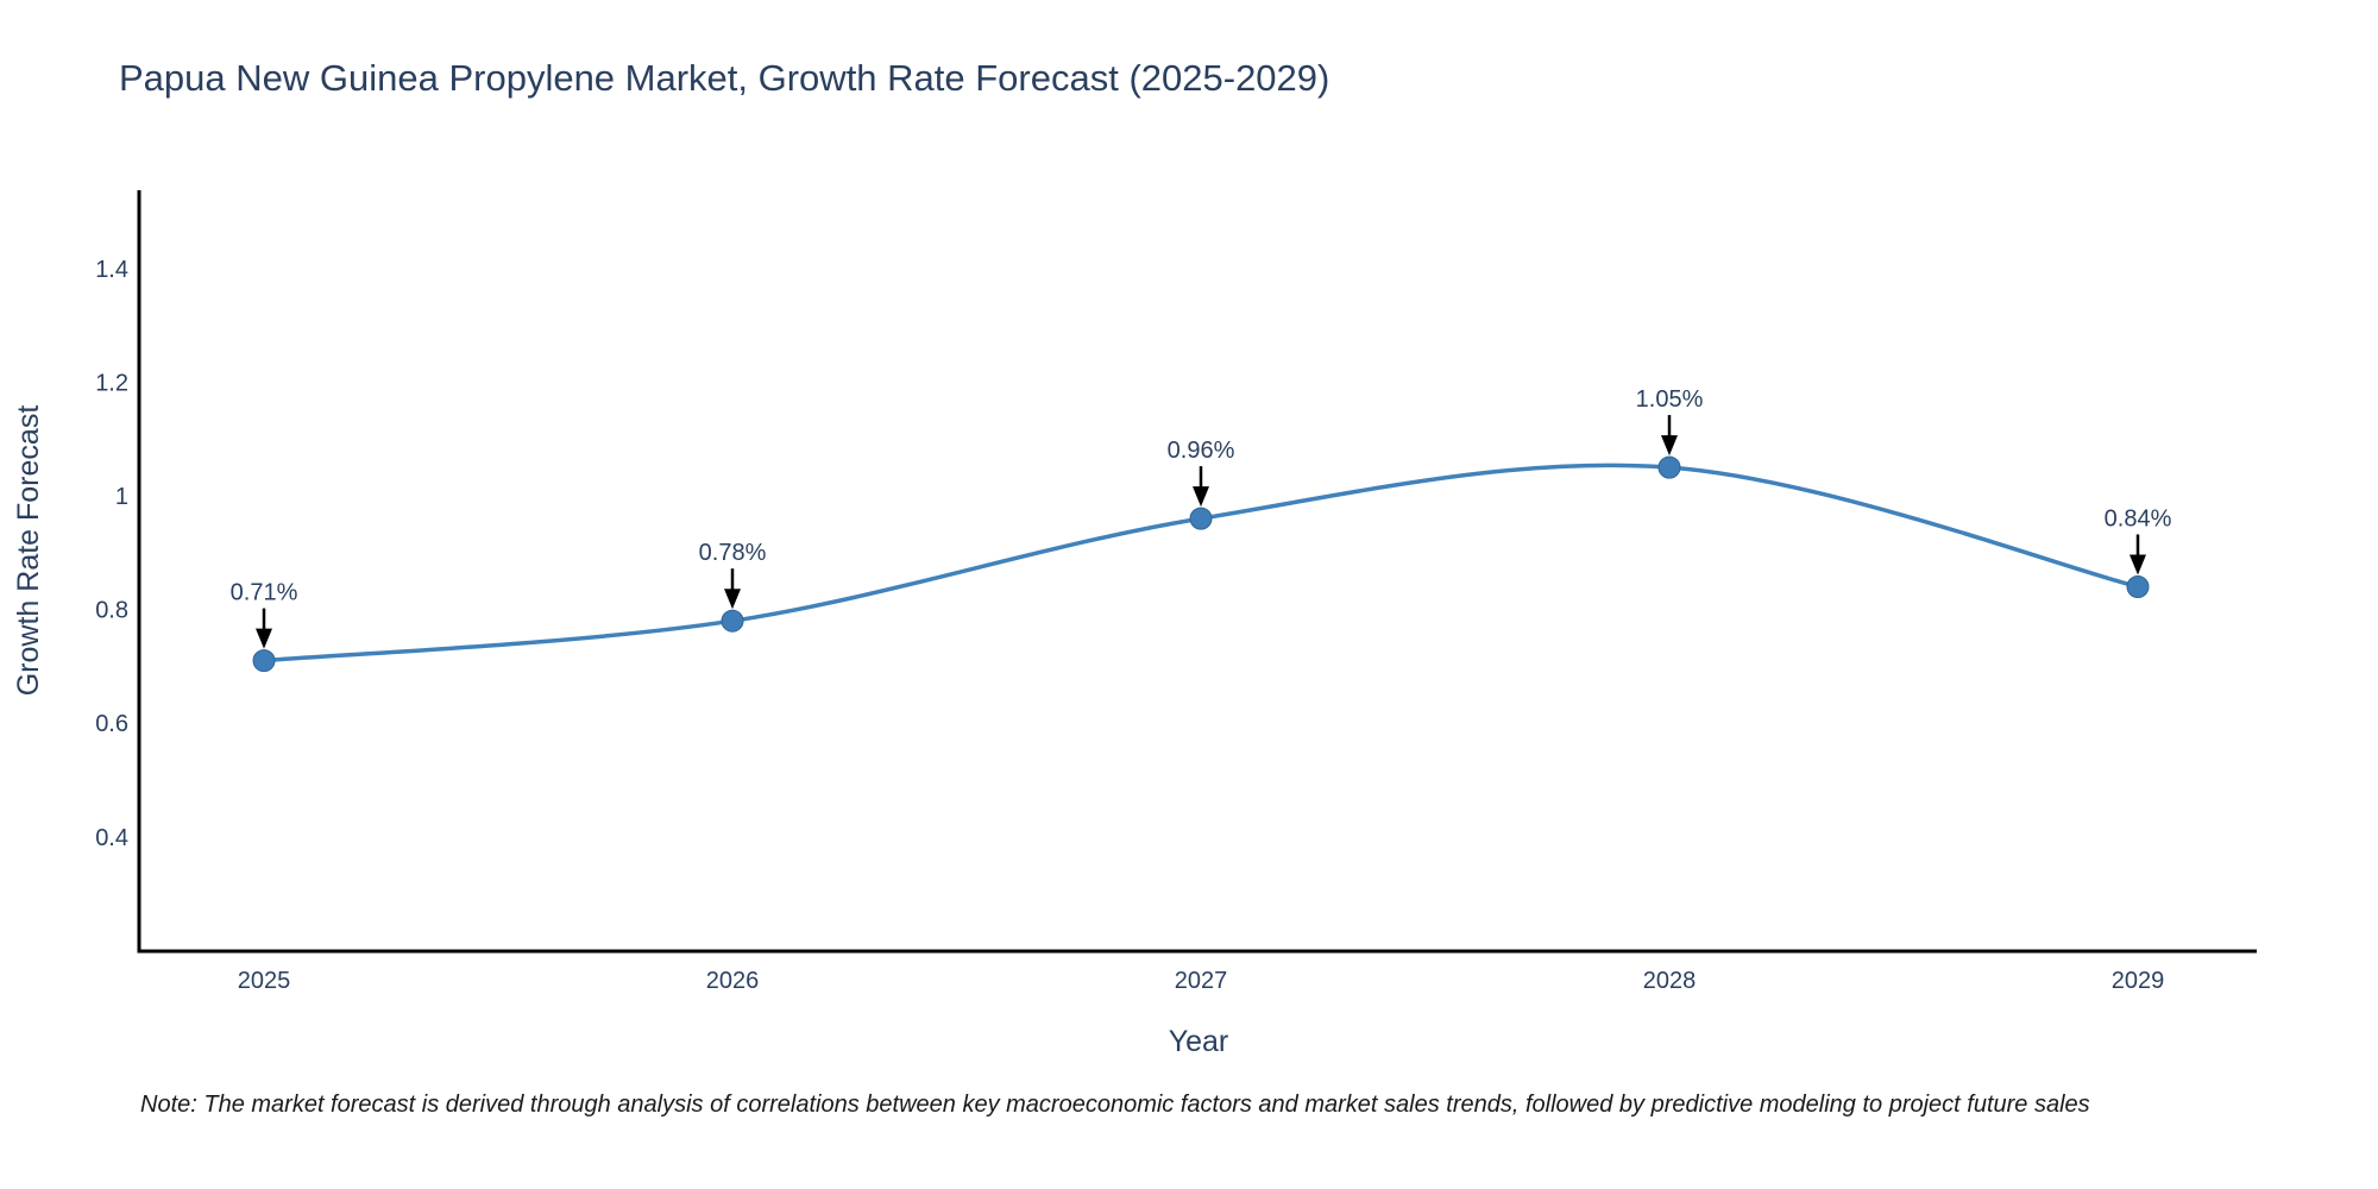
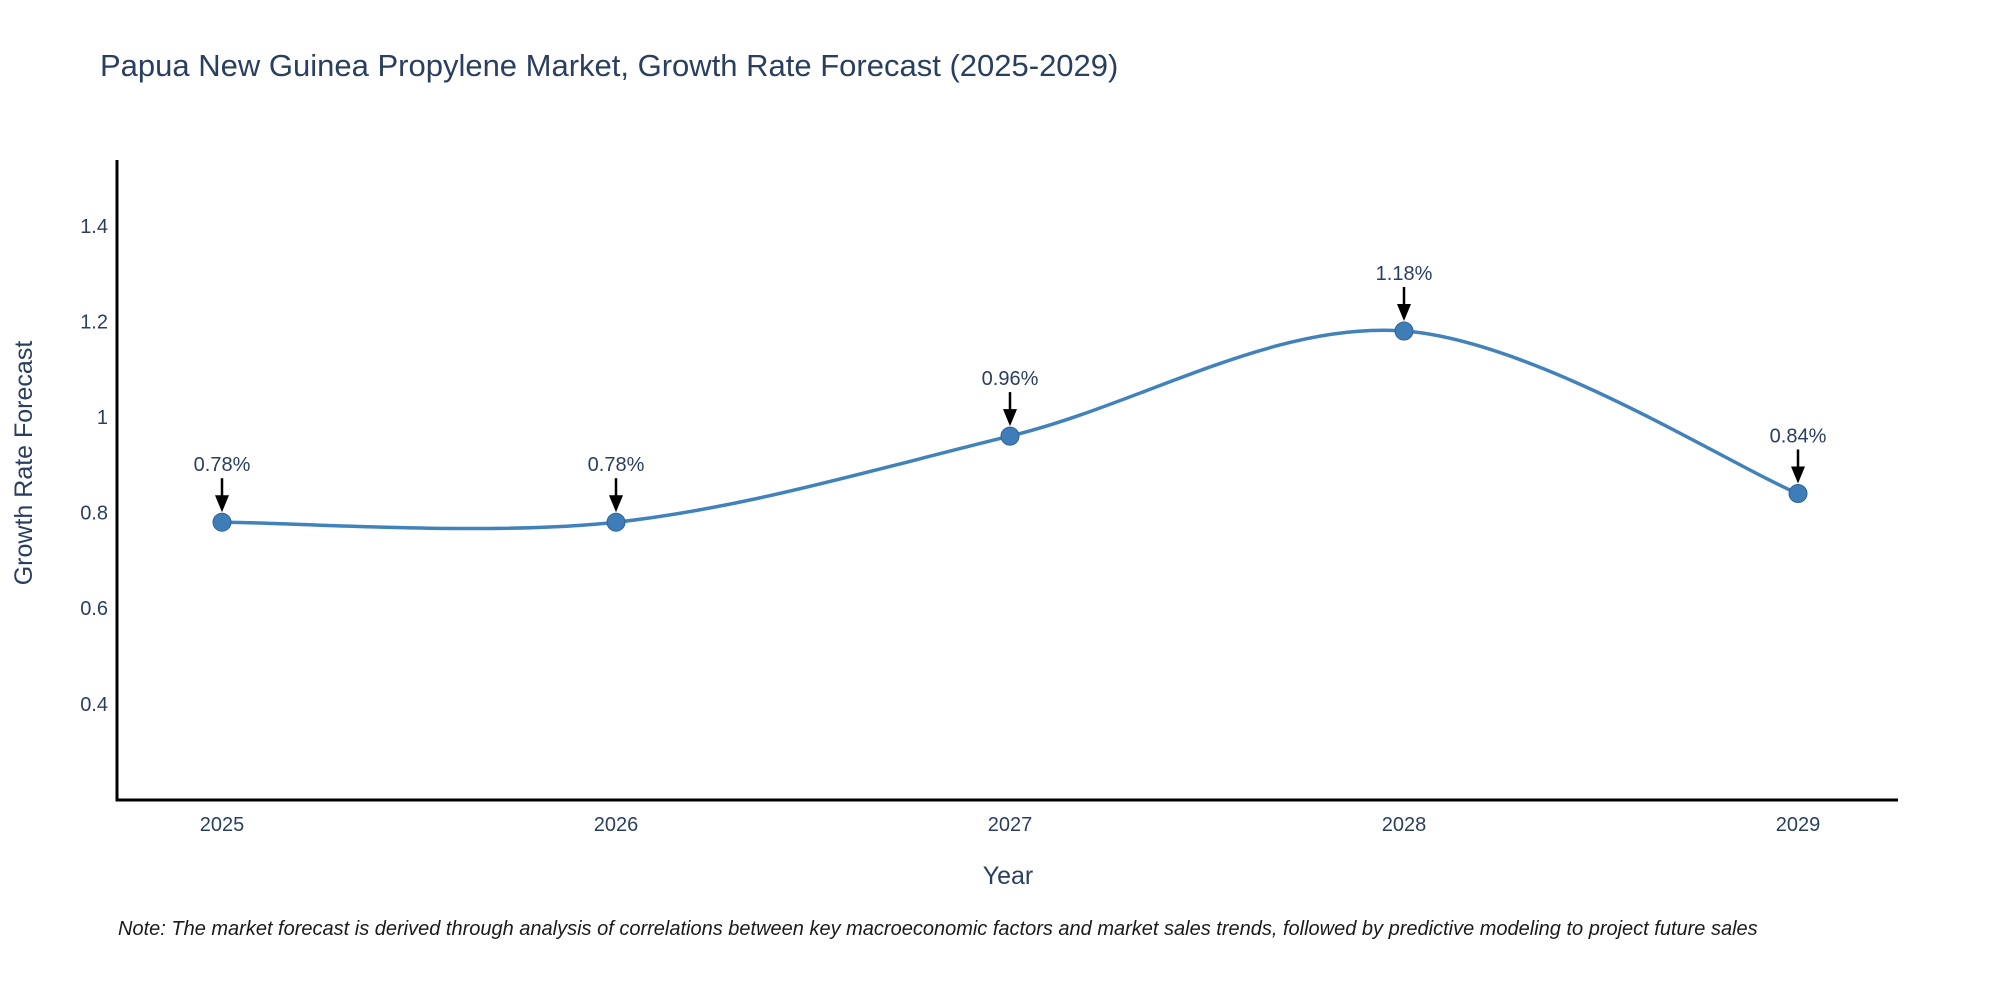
2025: 0.71% -> 0.78%
2028: 1.05% -> 1.18%
